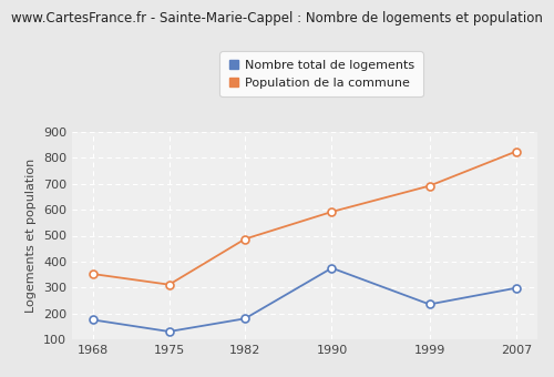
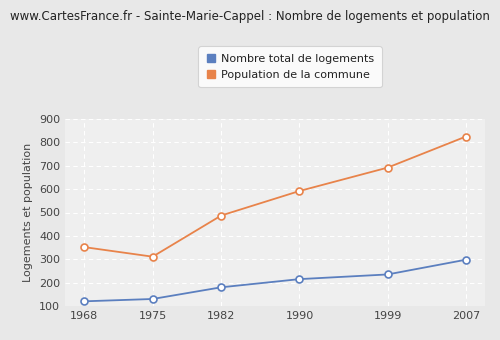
Nombre total de logements/1968: 175 -> 120
Nombre total de logements/1990: 375 -> 215
